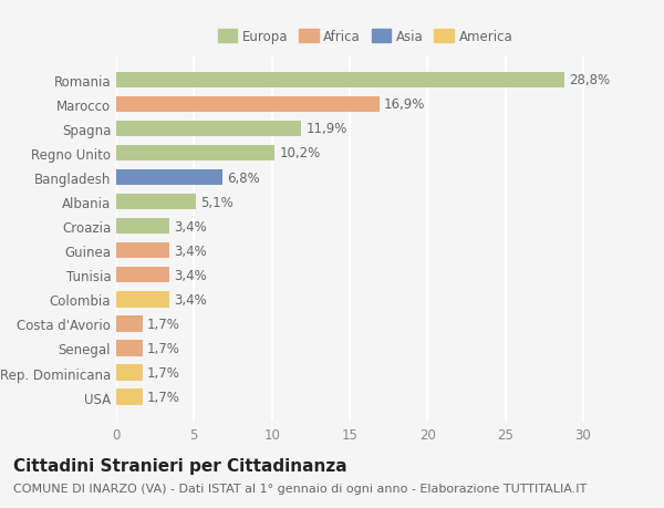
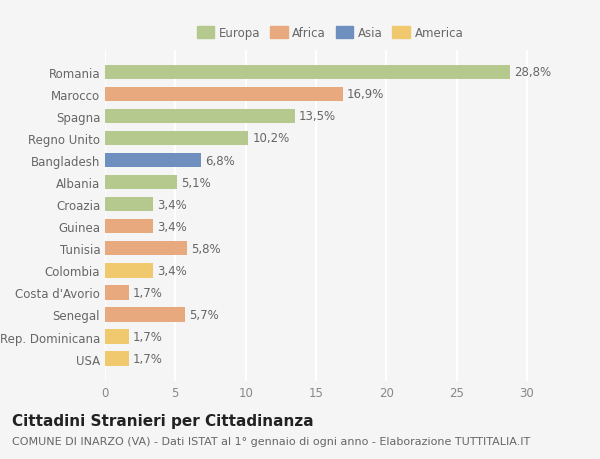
Spagna: 11,9% -> 13,5%
Tunisia: 3,4% -> 5,8%
Senegal: 1,7% -> 5,7%
